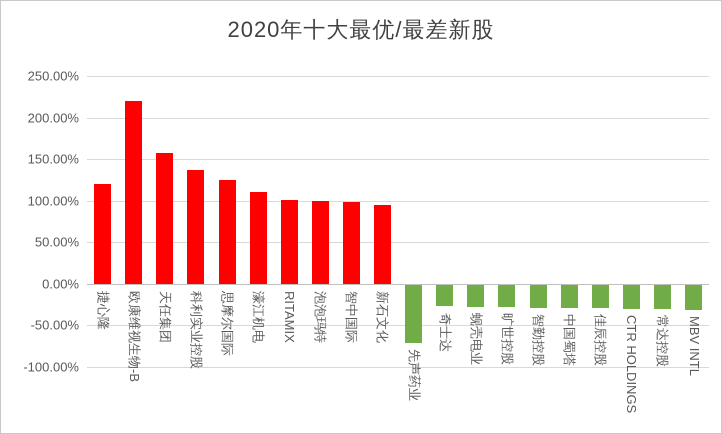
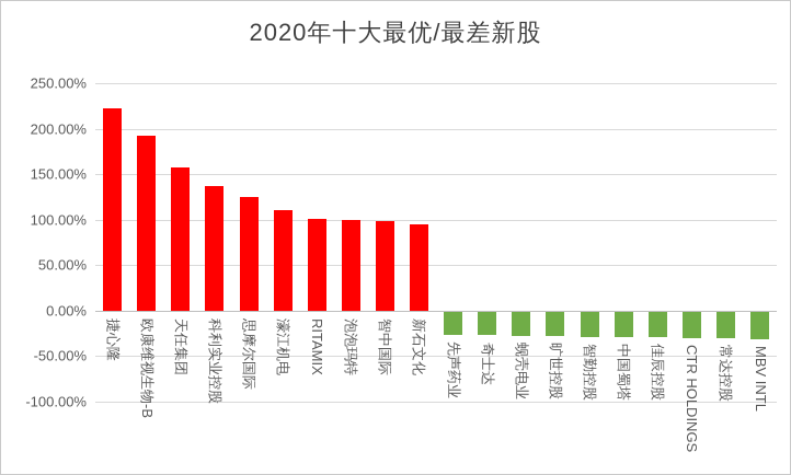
捷心隆: 120% -> 220%
欧康维视生物-B: 220% -> 190%
先声药业: -70% -> -20%
